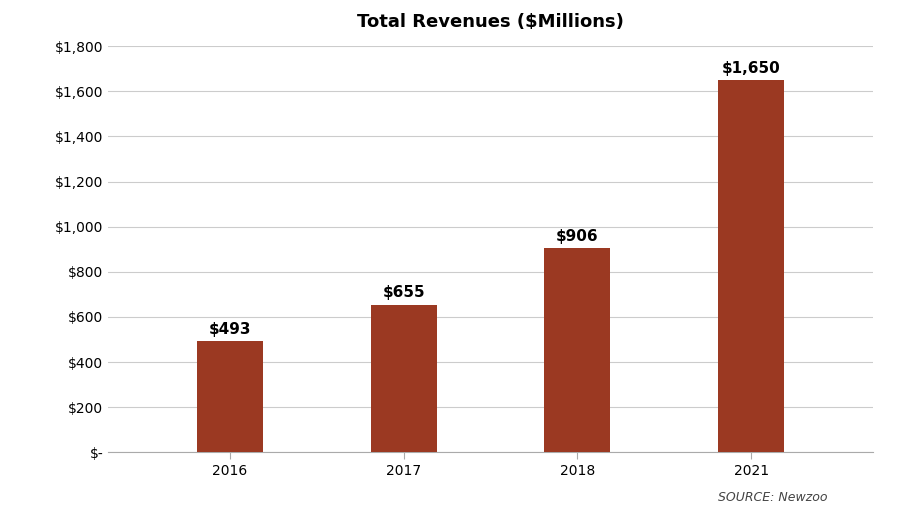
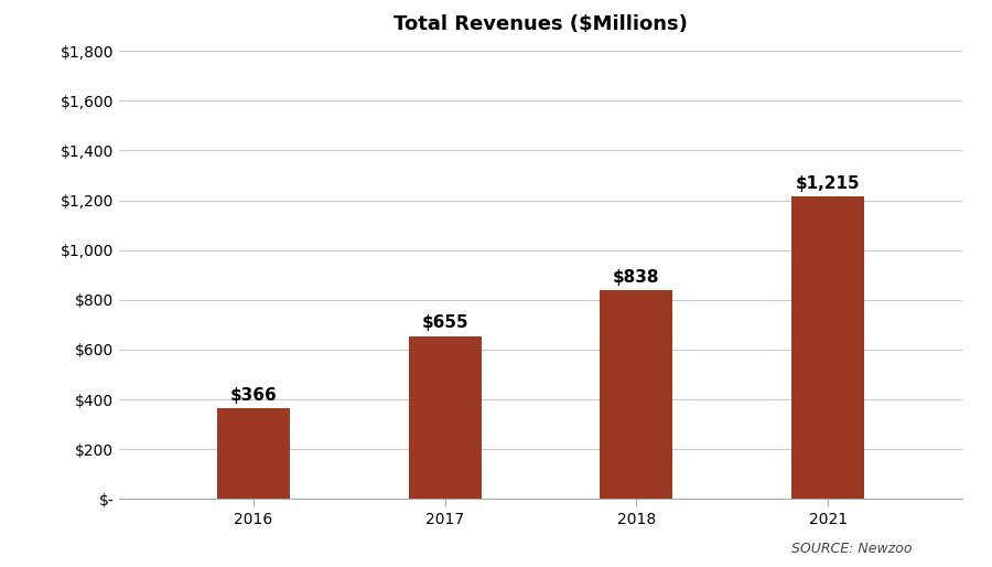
2016: $493 -> $366
2018: $906 -> $838
2021: $1,650 -> $1,215
